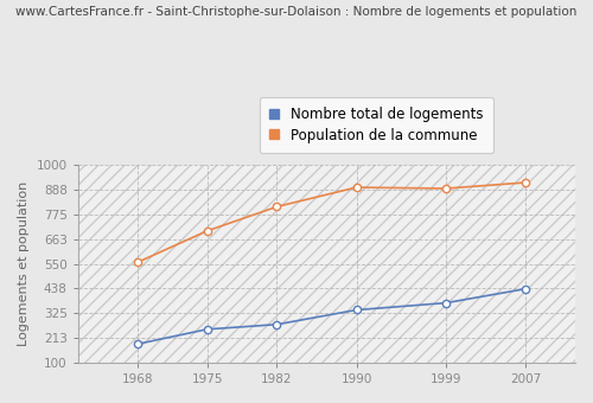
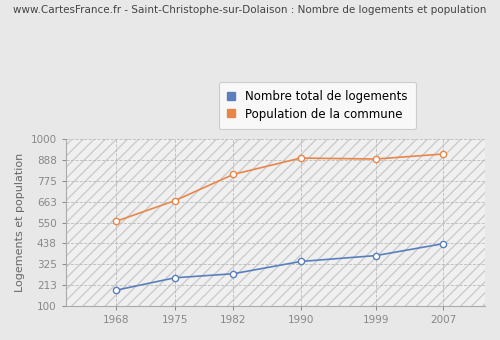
Population de la commune/1975: 700 -> 670
